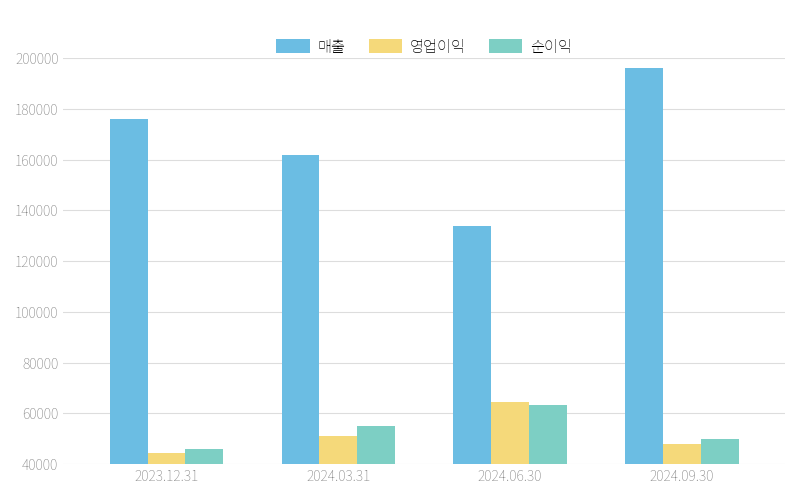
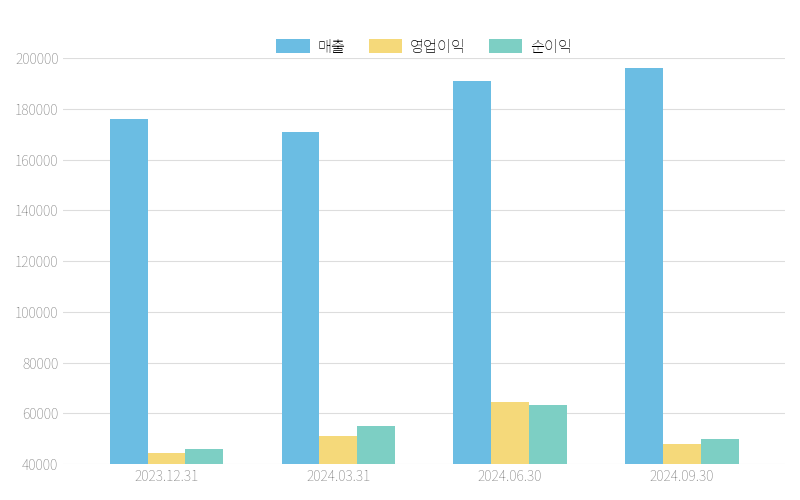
매출/2024.03.31: 162000 -> 171000
매출/2024.06.30: 134000 -> 191000
